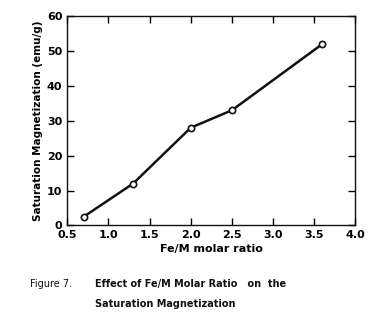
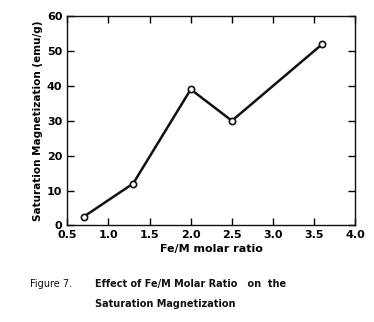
2.0: 28.0 -> 39.0
2.5: 33.0 -> 30.0
